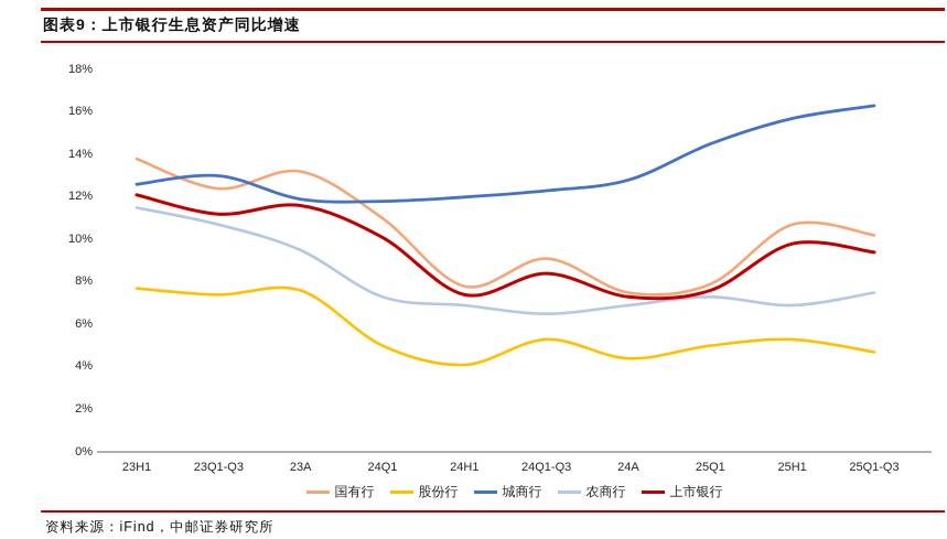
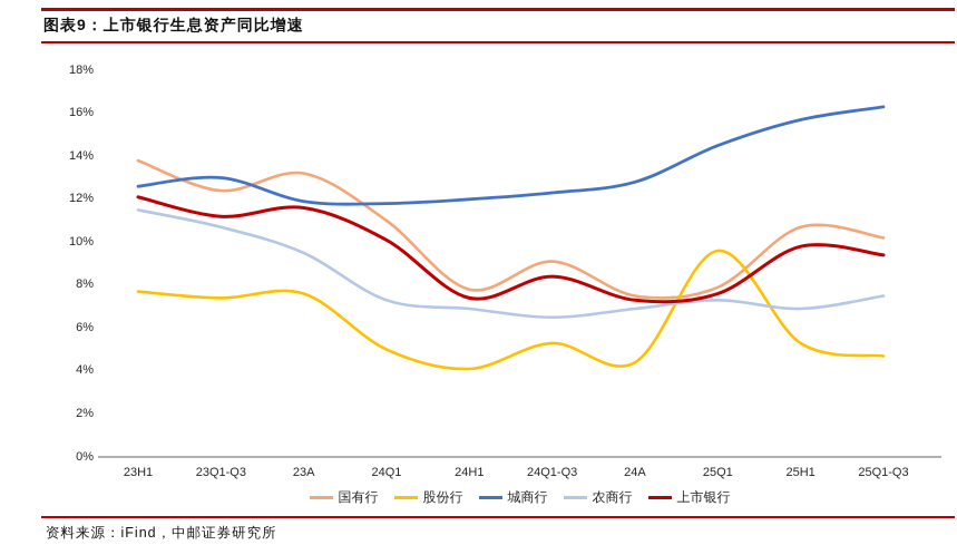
股份行/25Q1: 5.0% -> 9.6%
